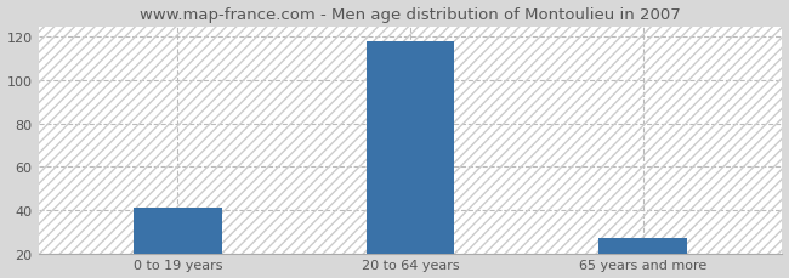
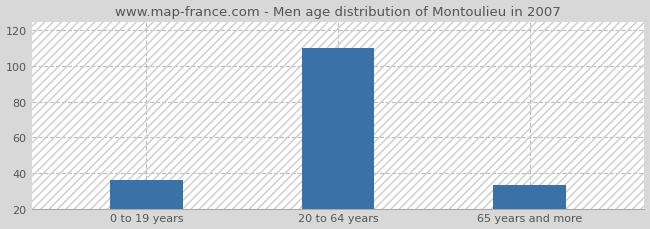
0 to 19 years: 41 -> 36
20 to 64 years: 118 -> 110
65 years and more: 27 -> 33
